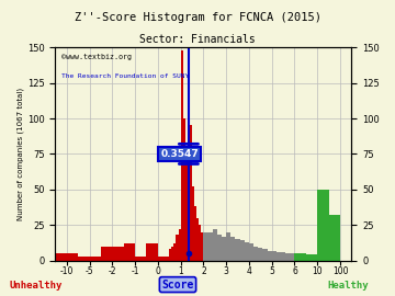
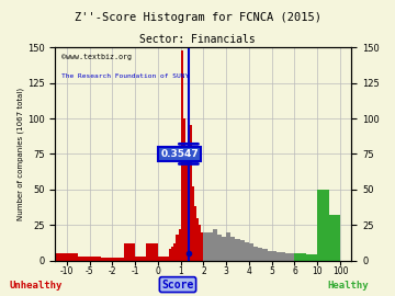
-2: 10 -> 2
